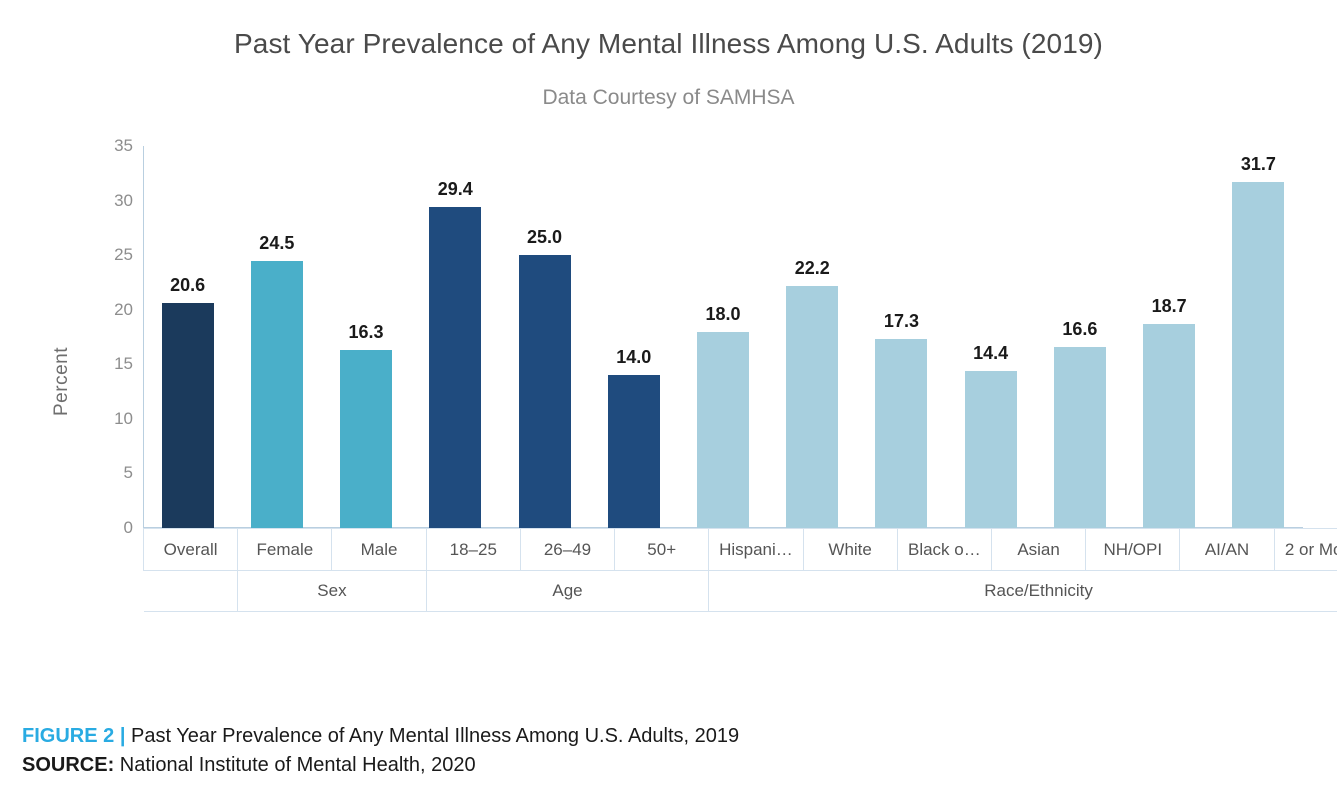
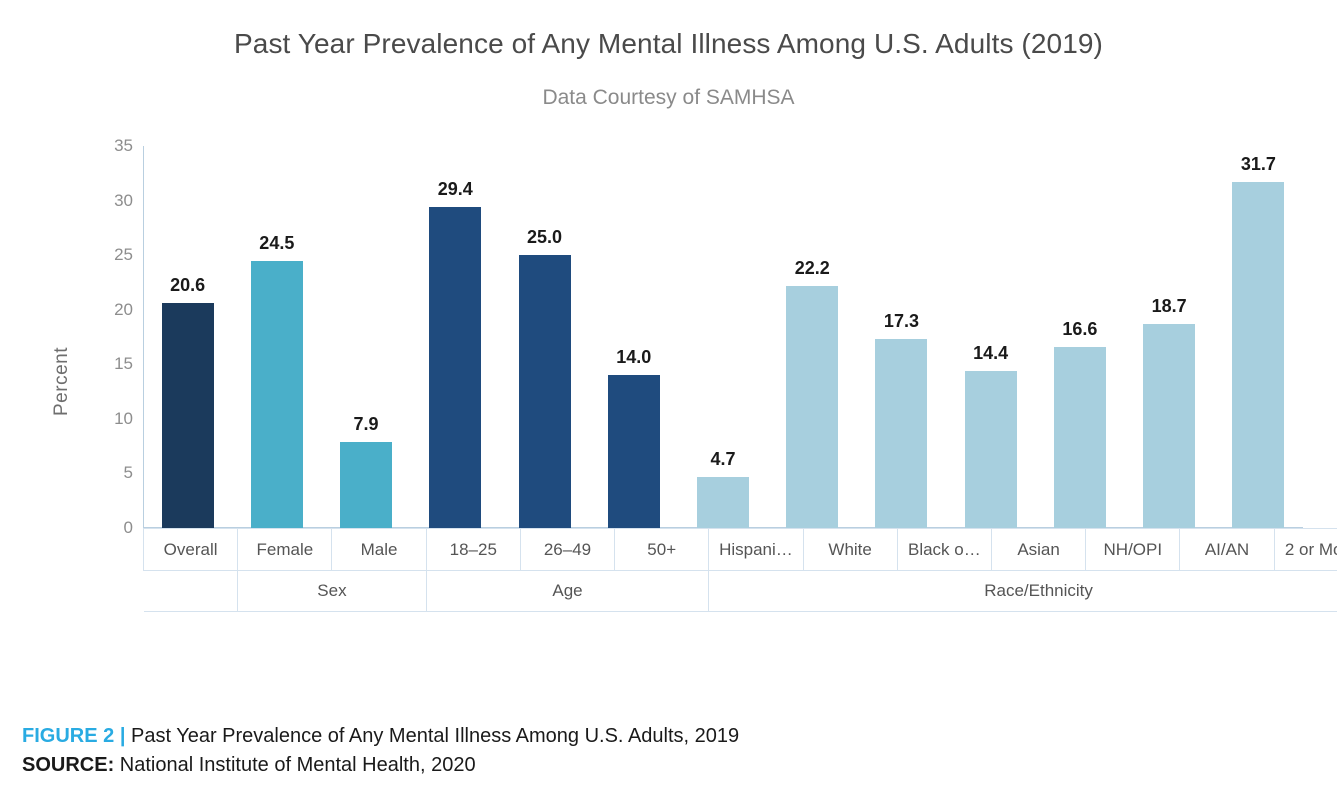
Male: 16.3 -> 7.9
Hispani…: 18.0 -> 4.7
